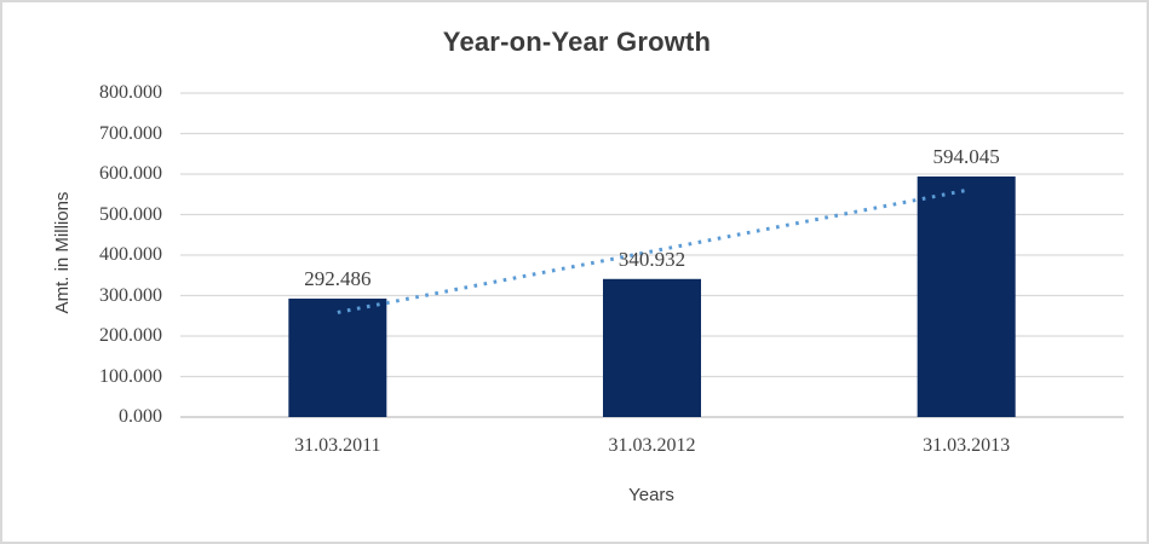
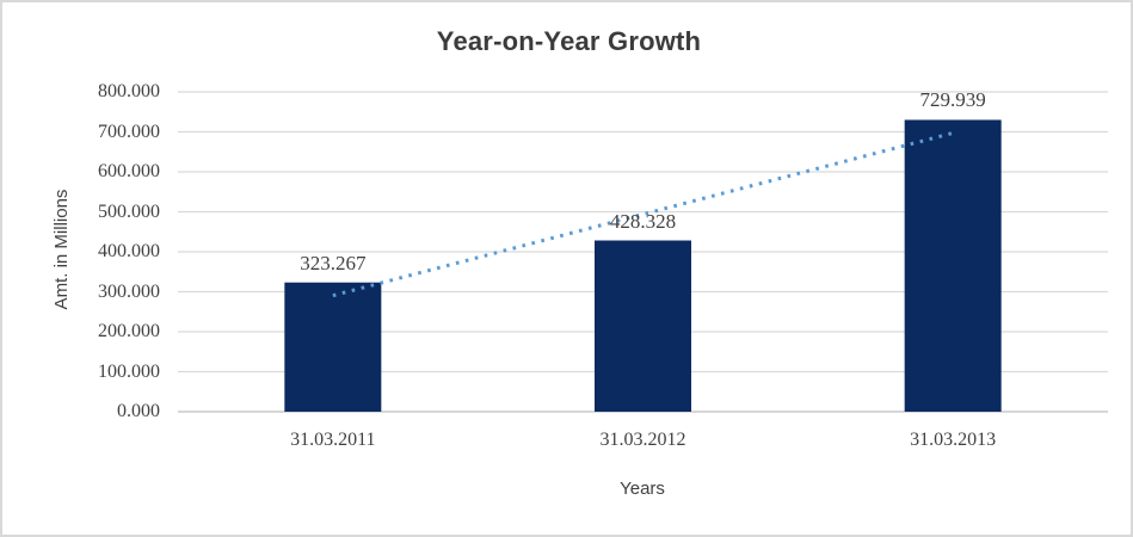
31.03.2011: 292.486 -> 323.267
31.03.2012: 340.932 -> 428.328
31.03.2013: 594.045 -> 729.939
